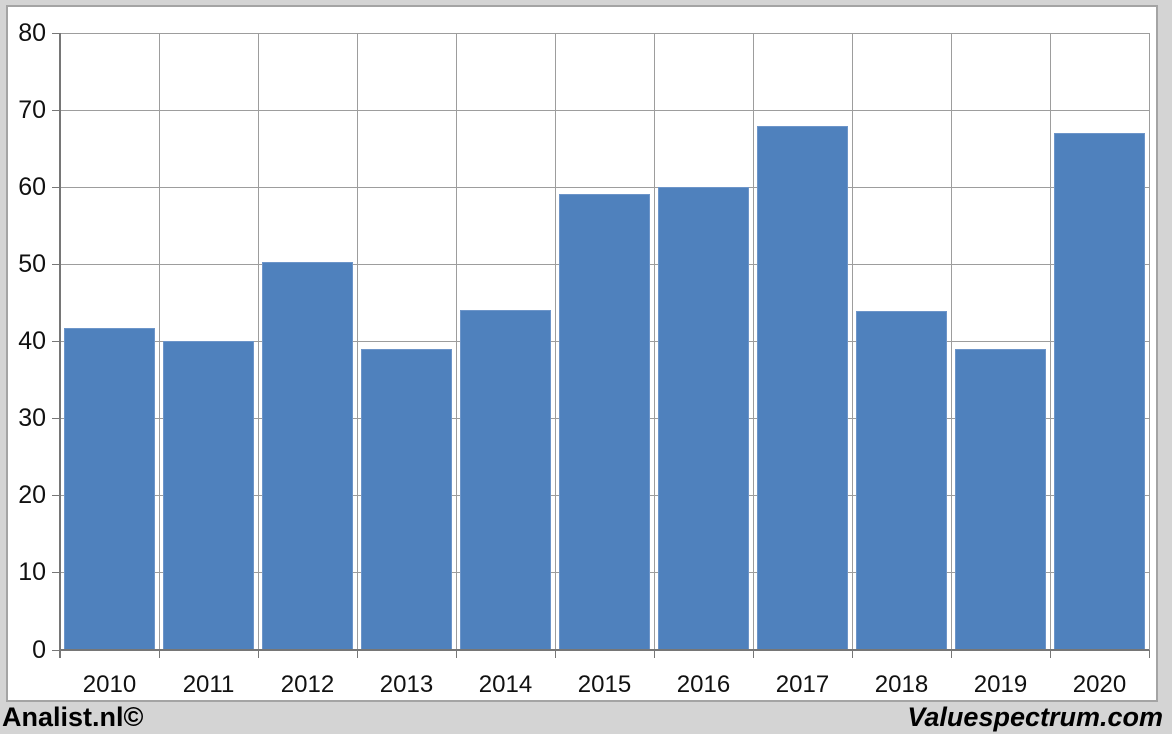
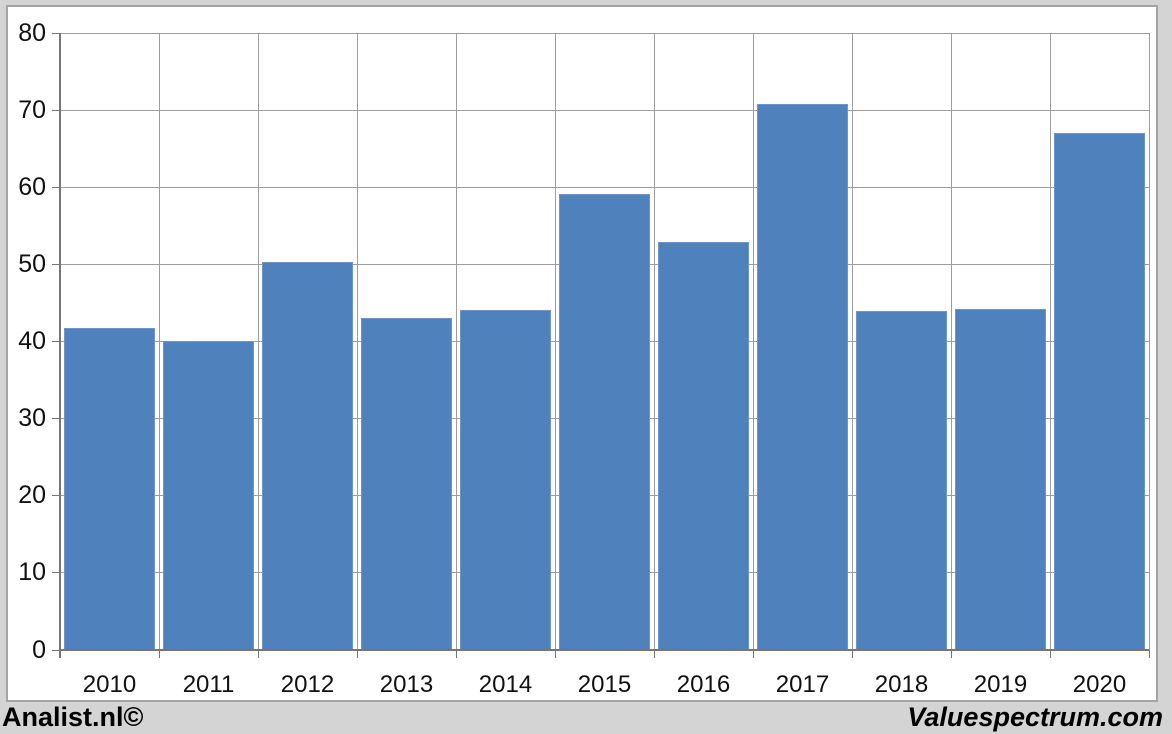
2013: 39 -> 43
2016: 60 -> 53
2017: 68 -> 71
2019: 39 -> 44
